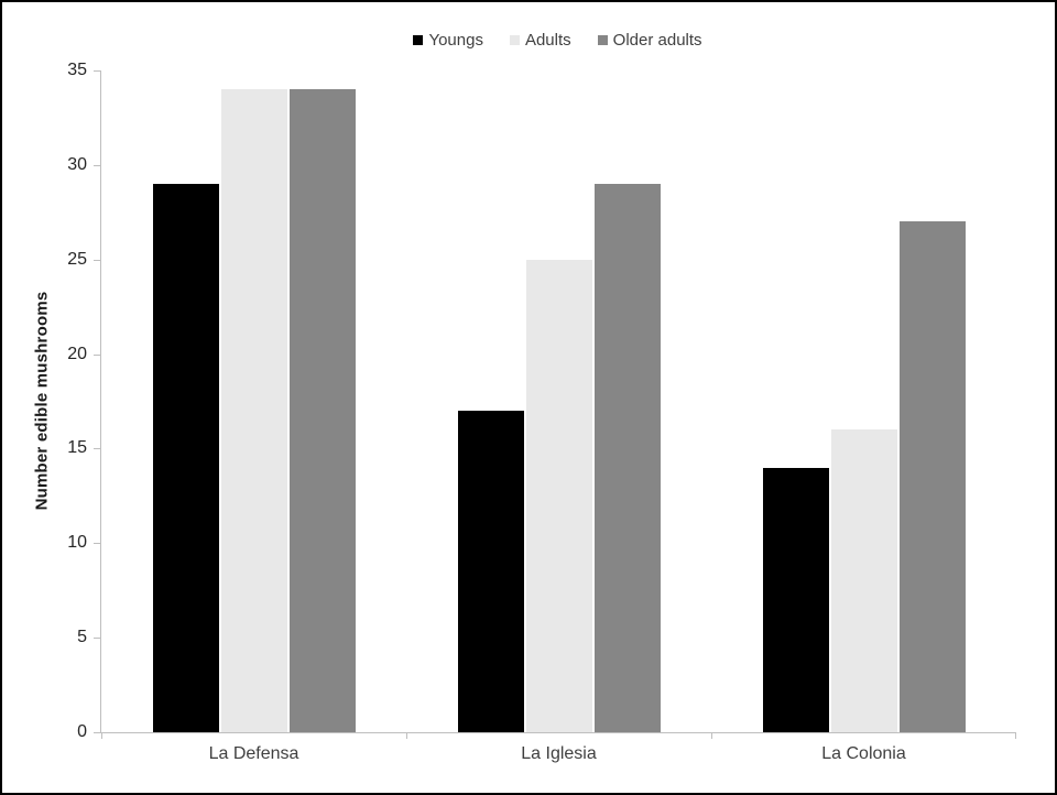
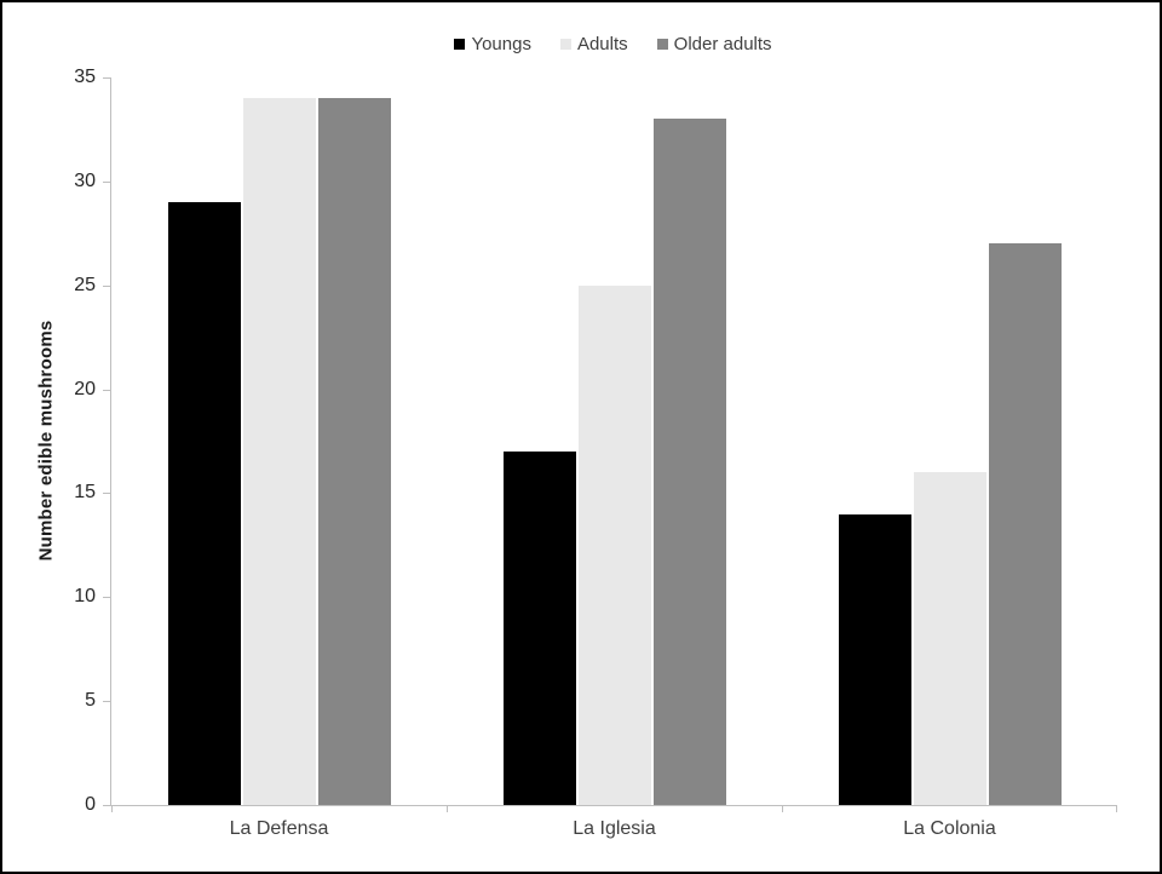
Older adults/La Iglesia: 29 -> 33
